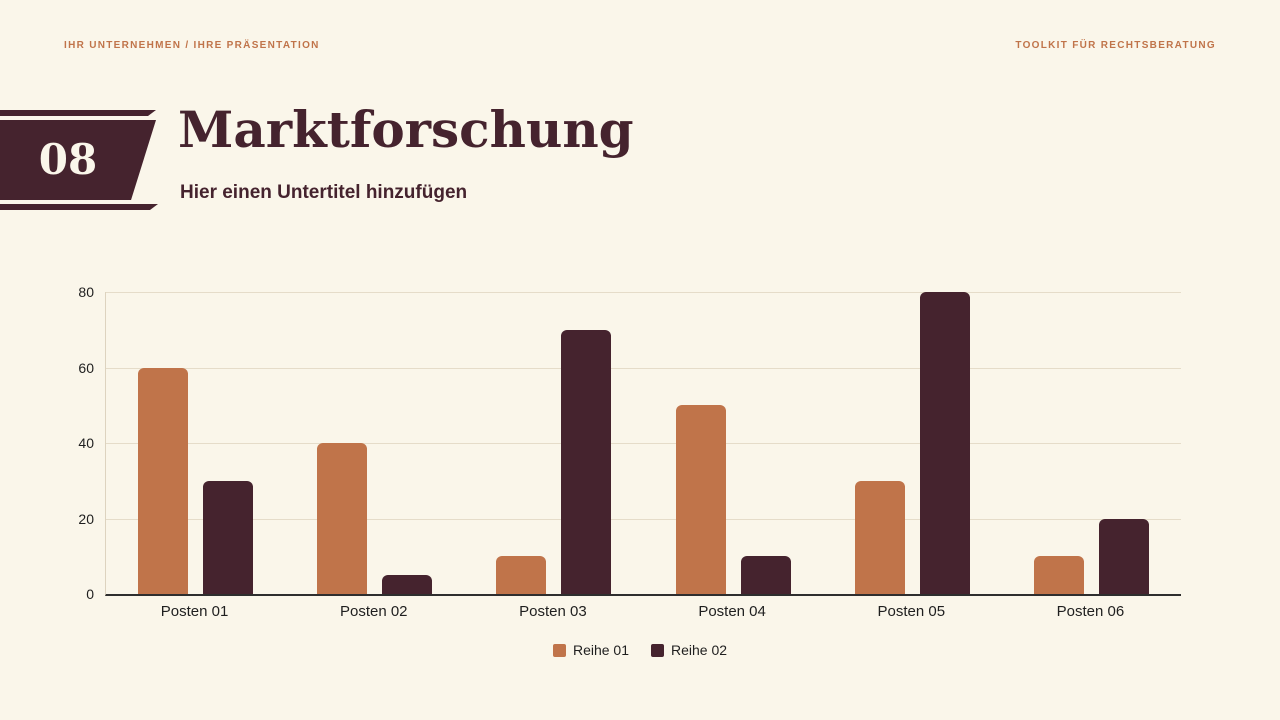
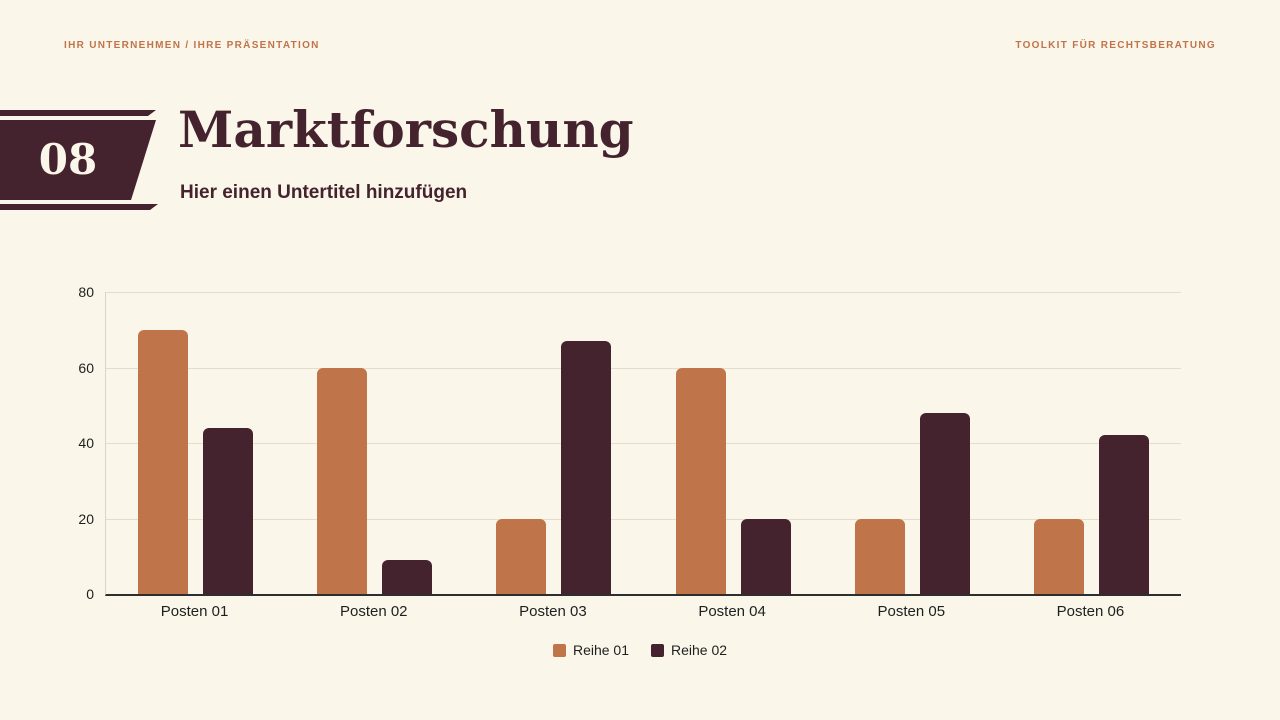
Reihe 01/Posten 01: 60 -> 70
Reihe 02/Posten 01: 30 -> 44
Reihe 01/Posten 02: 40 -> 60
Reihe 02/Posten 02: 5 -> 9
Reihe 01/Posten 03: 10 -> 20
Reihe 02/Posten 03: 70 -> 67
Reihe 01/Posten 04: 50 -> 60
Reihe 02/Posten 04: 10 -> 20
Reihe 01/Posten 05: 30 -> 20
Reihe 02/Posten 05: 80 -> 48
Reihe 01/Posten 06: 10 -> 20
Reihe 02/Posten 06: 20 -> 42
